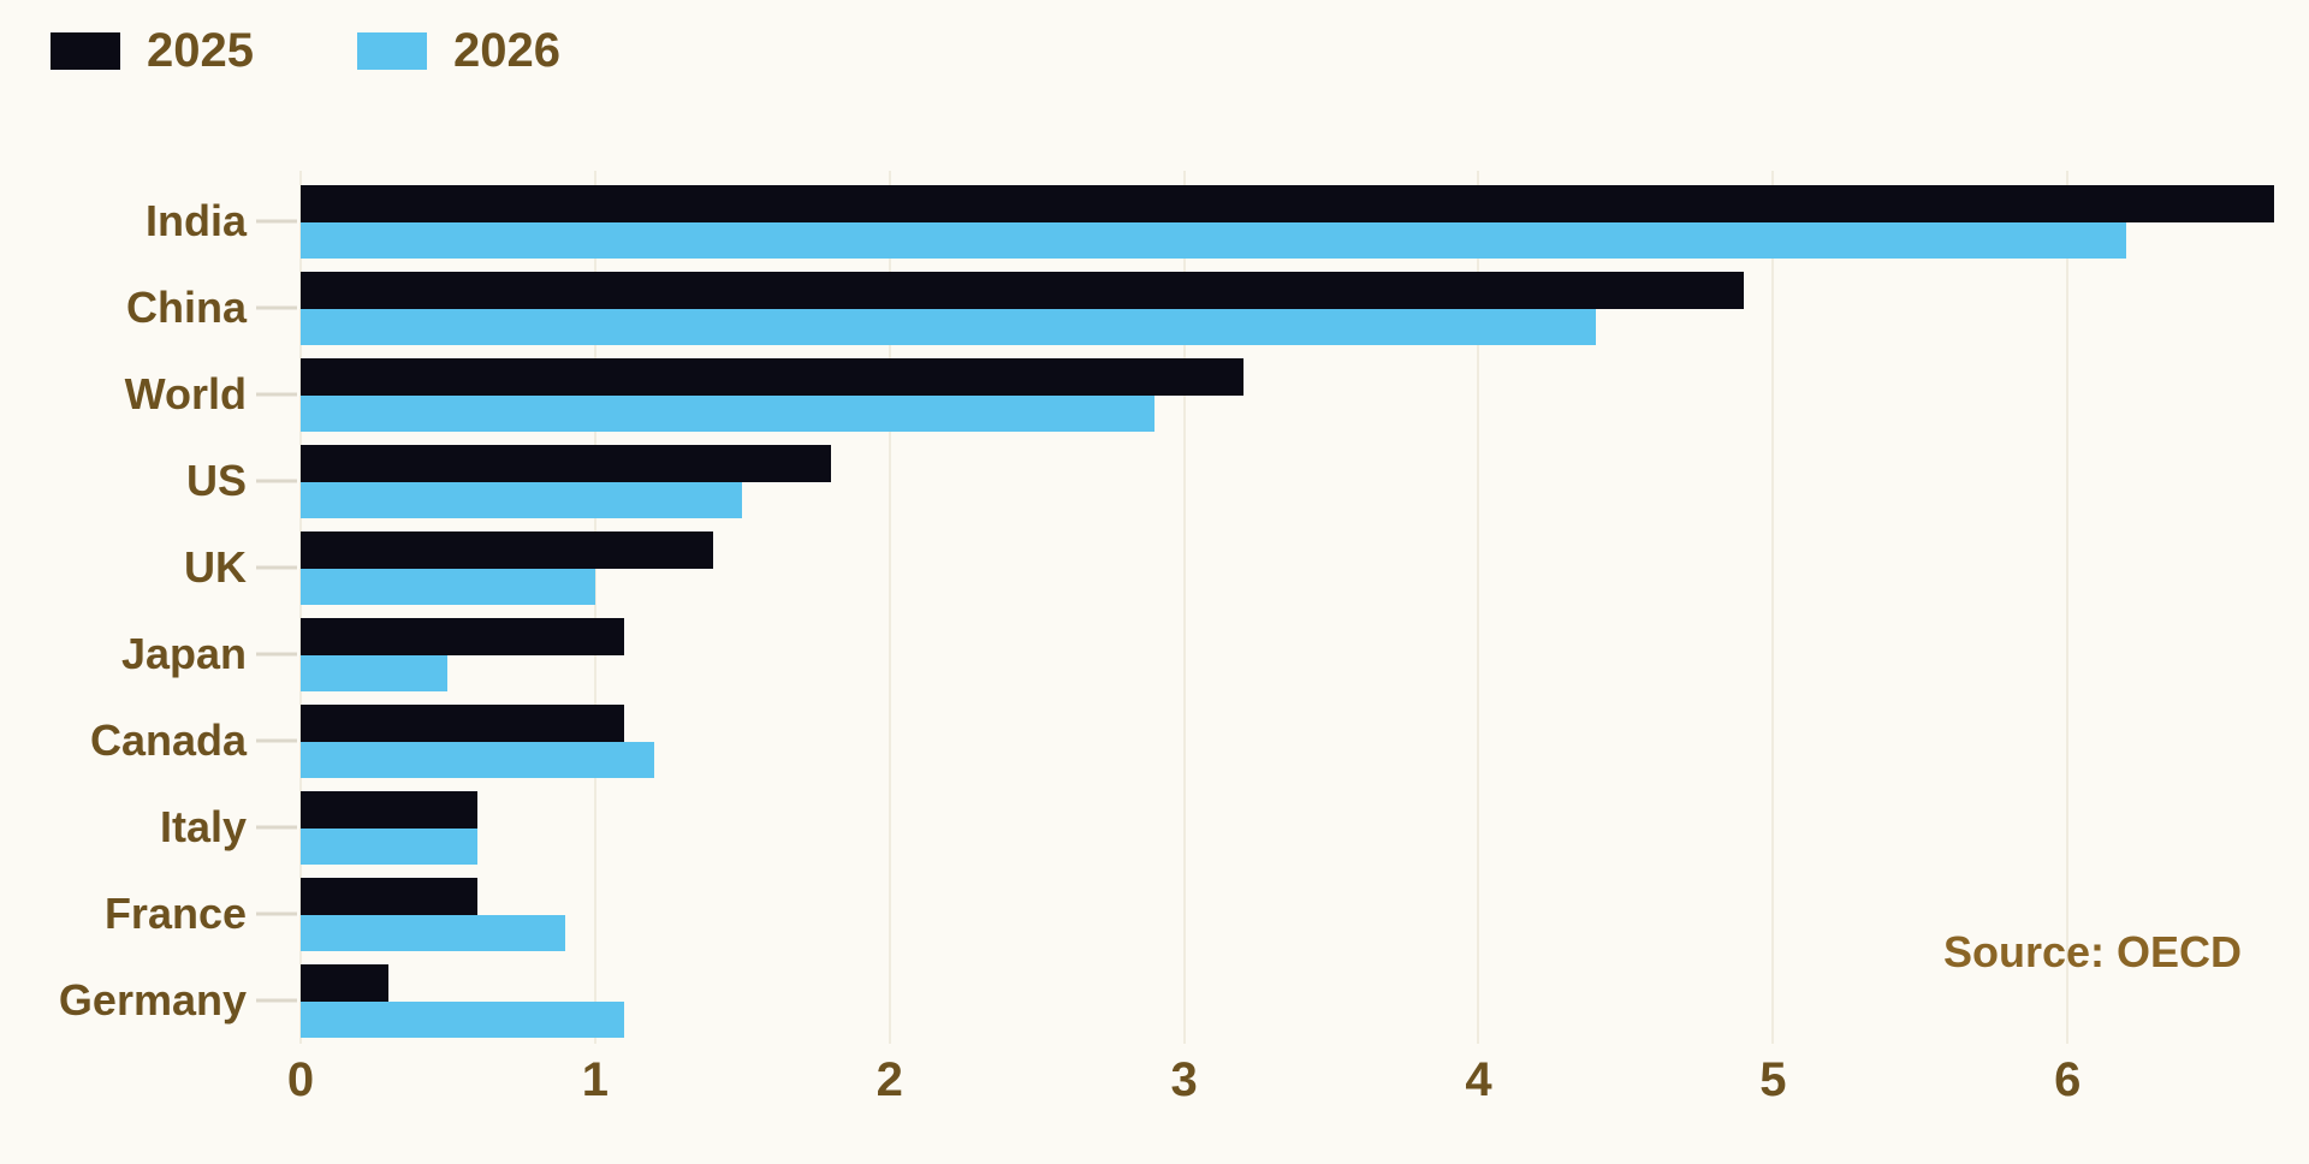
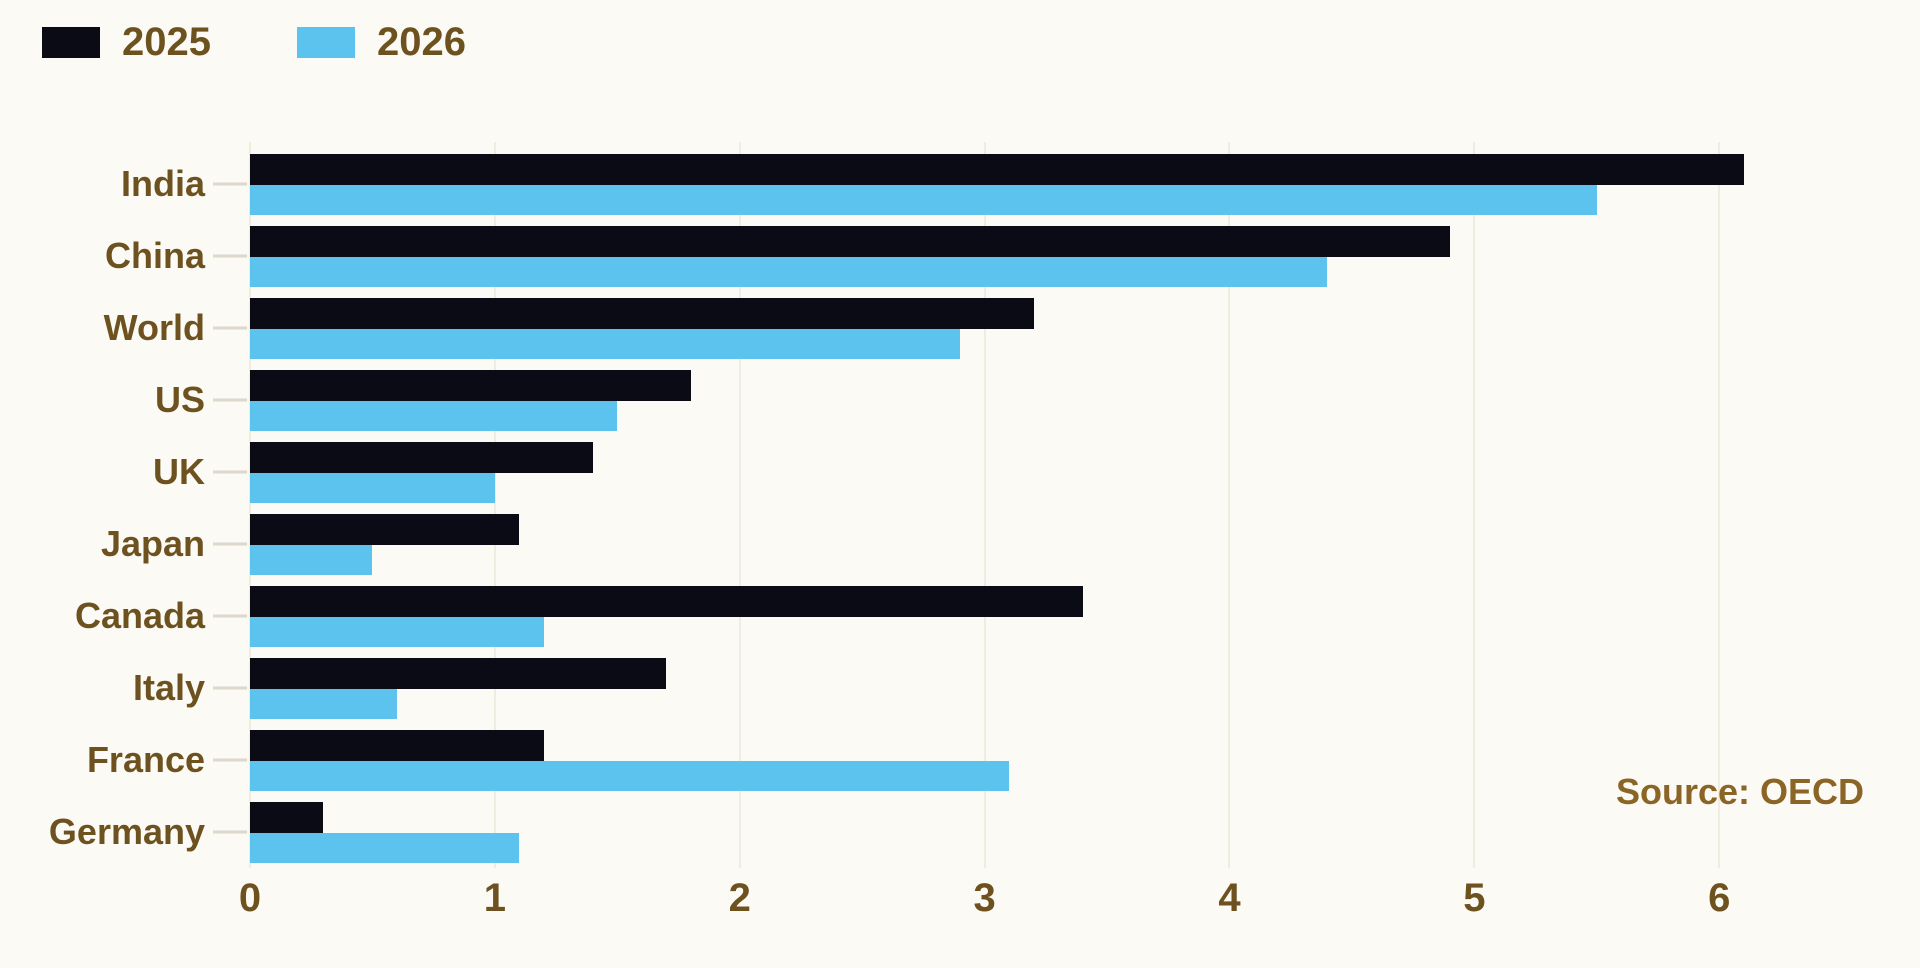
2025/India: 6.7 -> 6.1
2026/India: 6.2 -> 5.5
2025/Canada: 1.1 -> 3.4
2025/Italy: 0.6 -> 1.7
2025/France: 0.6 -> 1.2
2026/France: 0.9 -> 3.1
